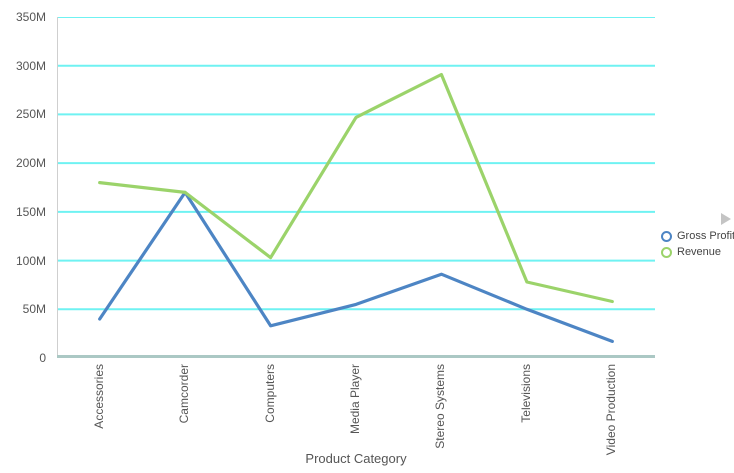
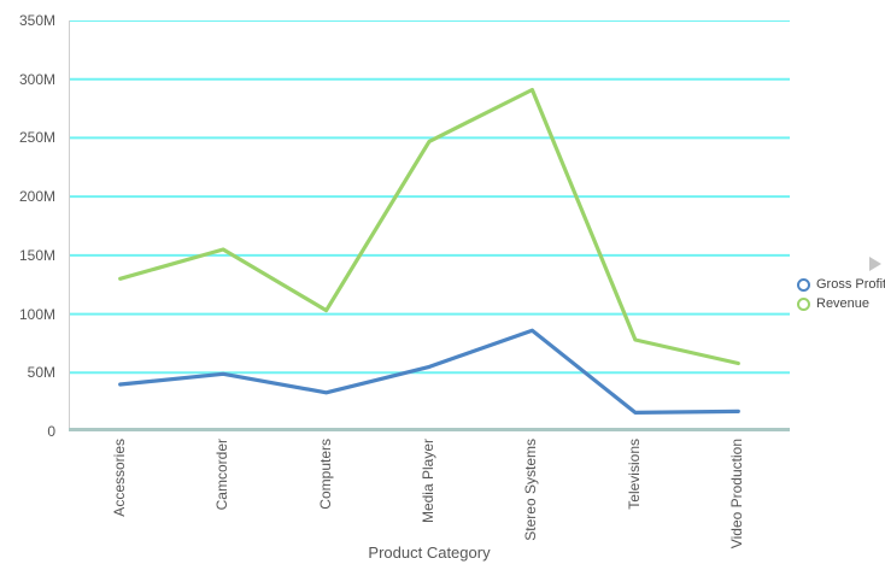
Revenue/Accessories: 180M -> 130M
Gross Profit/Camcorder: 170M -> 50M
Revenue/Camcorder: 170M -> 160M
Gross Profit/Televisions: 50M -> 20M
